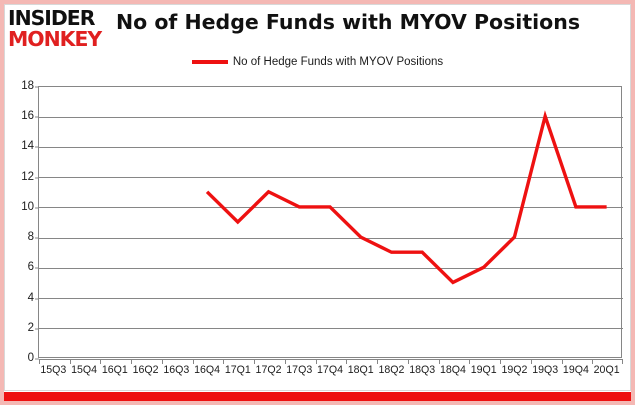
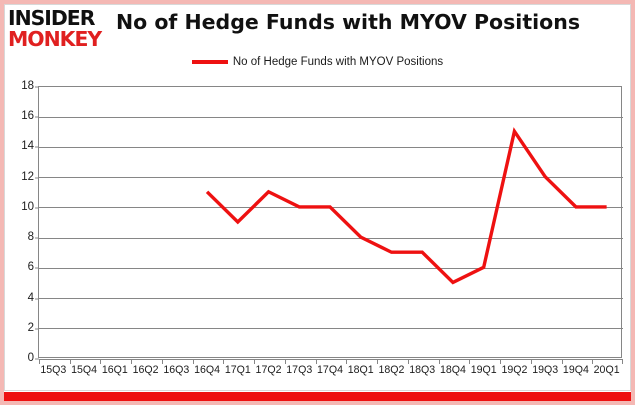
19Q2: 8 -> 15
19Q3: 16 -> 12
